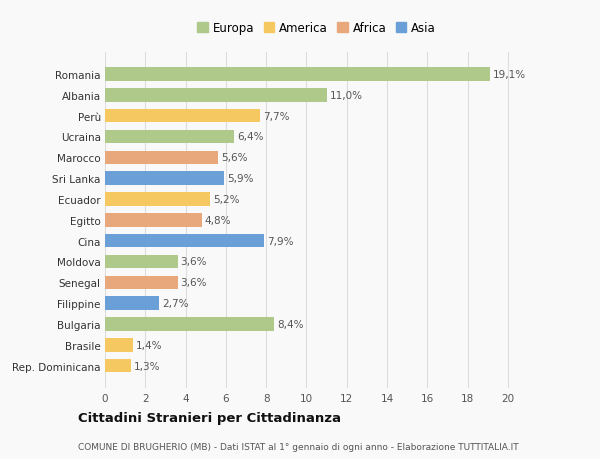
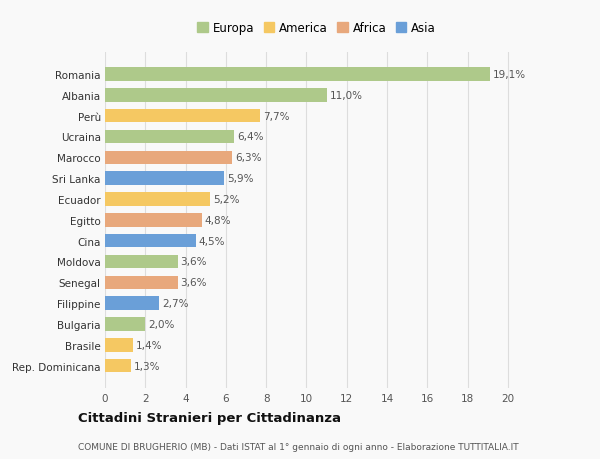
Marocco: 5,6% -> 6,3%
Cina: 7,9% -> 4,5%
Bulgaria: 8,4% -> 2,0%
